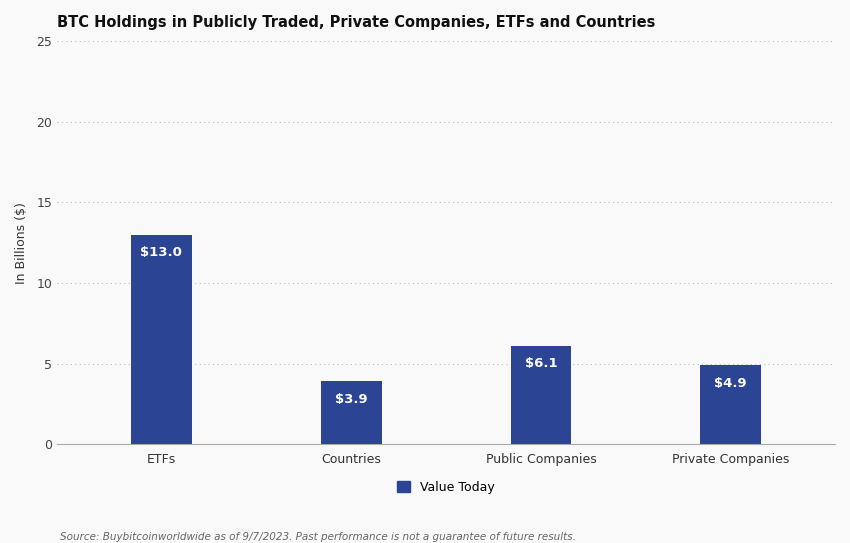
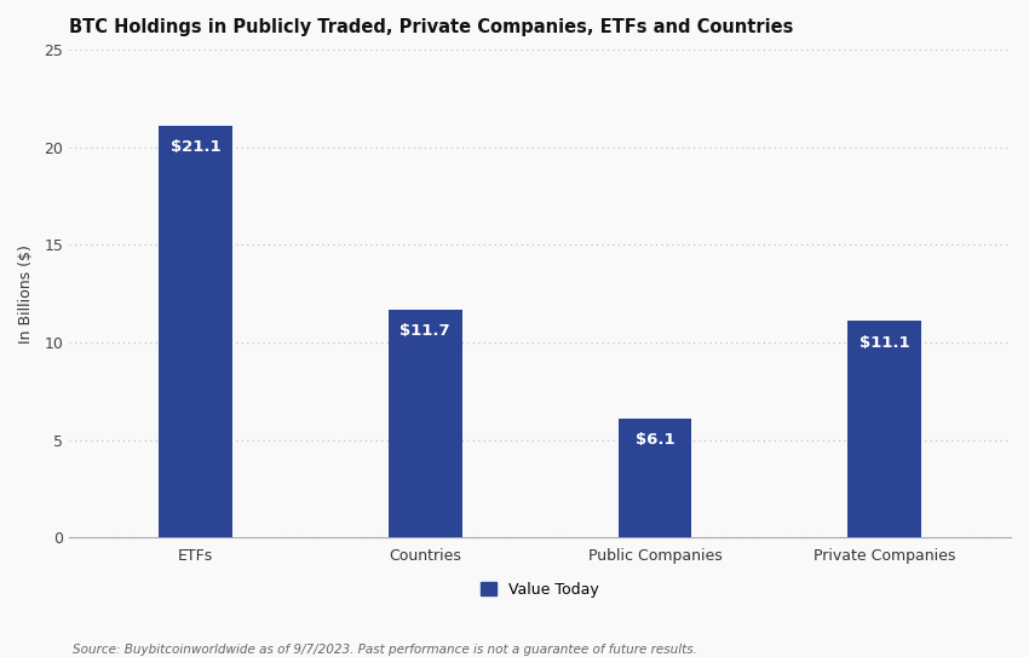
ETFs: $13.0 -> $21.1
Countries: $3.9 -> $11.7
Private Companies: $4.9 -> $11.1
